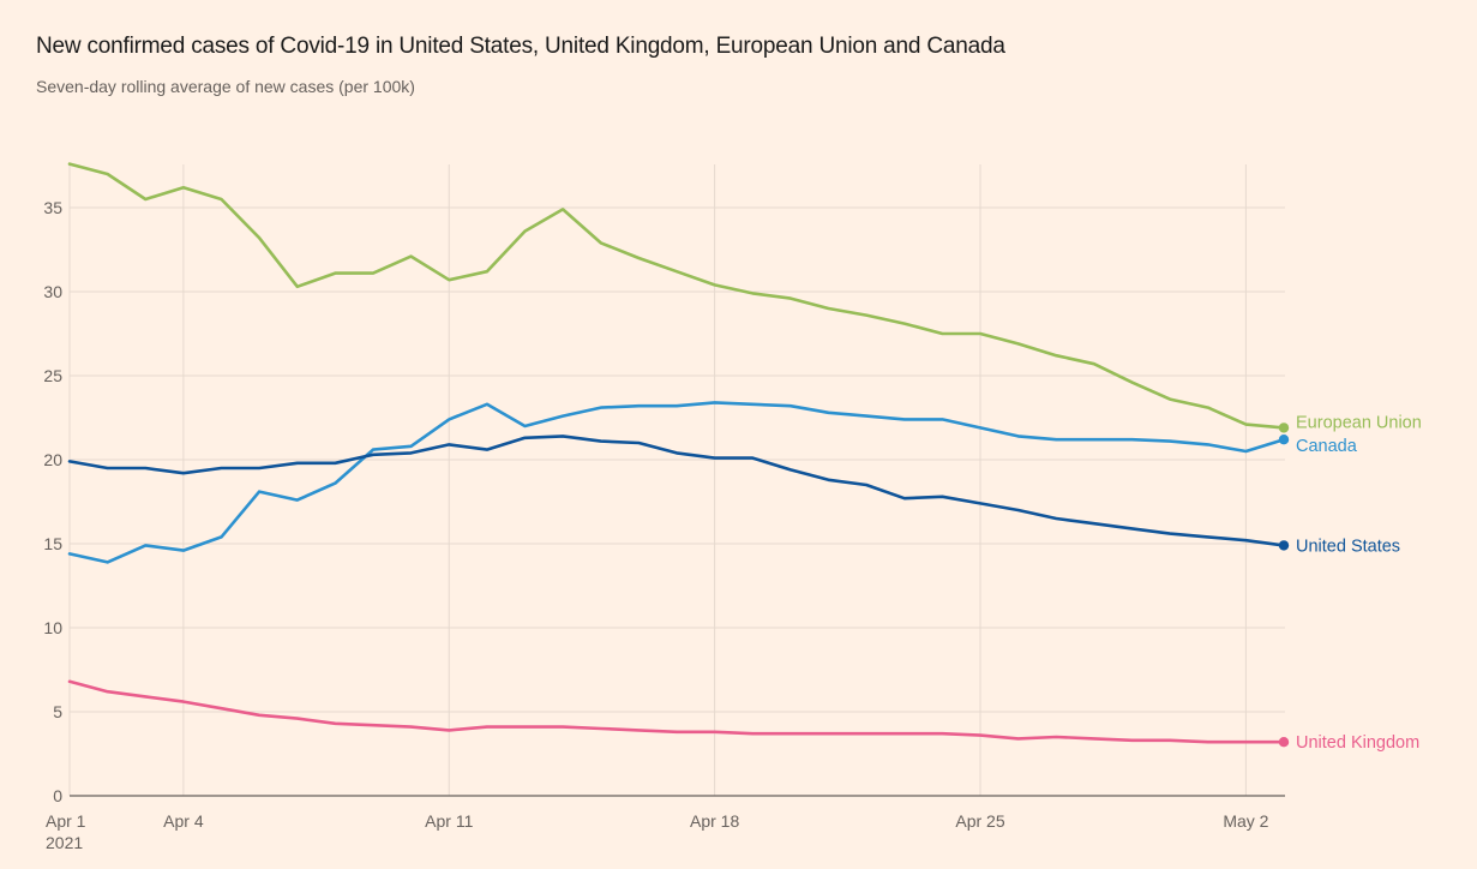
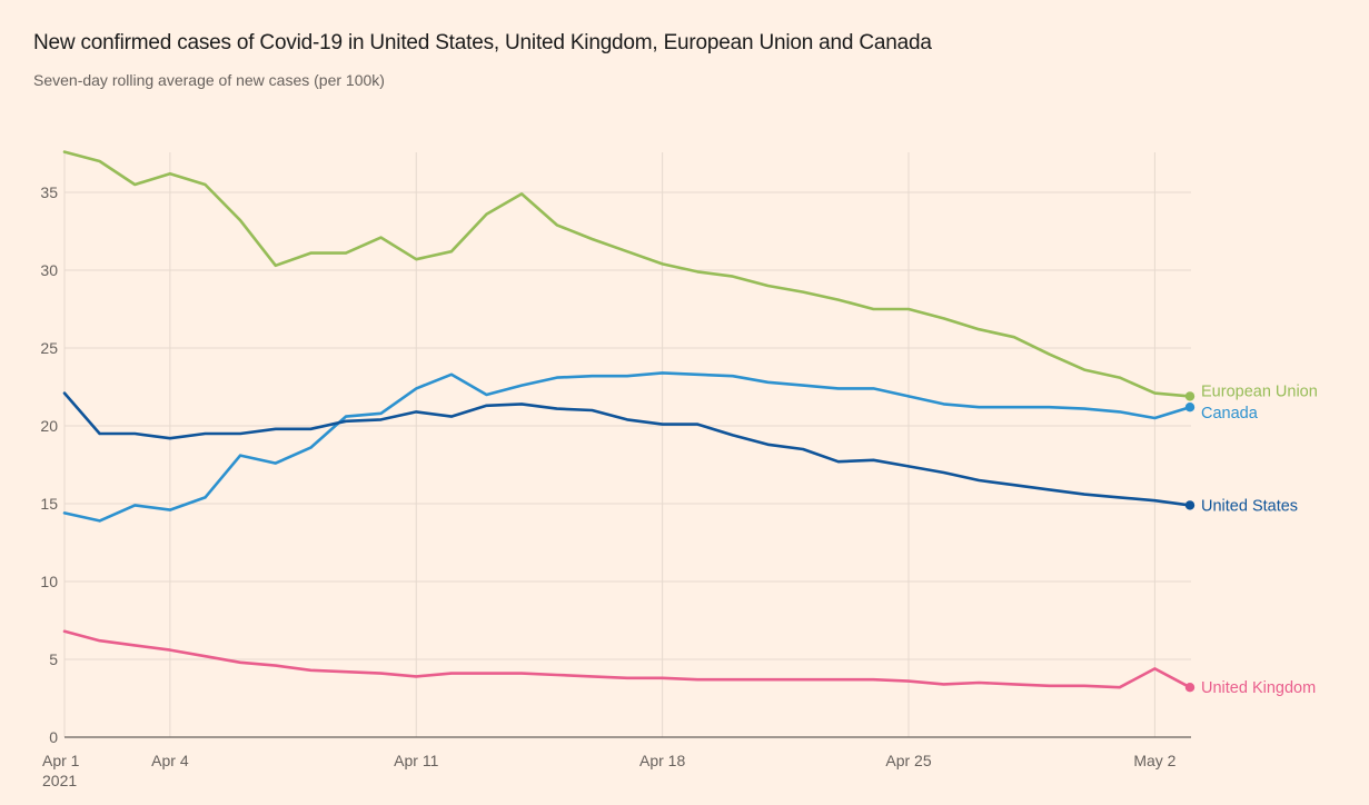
United States/Apr 1: 19.9 -> 22.1
United Kingdom/May 2: 3.2 -> 4.4
